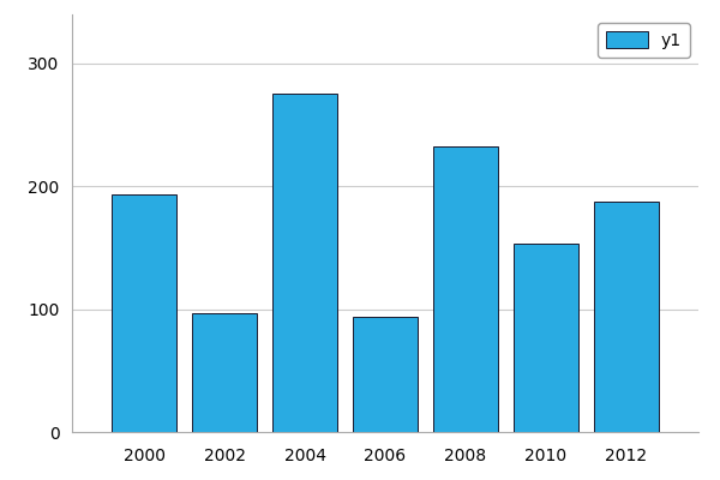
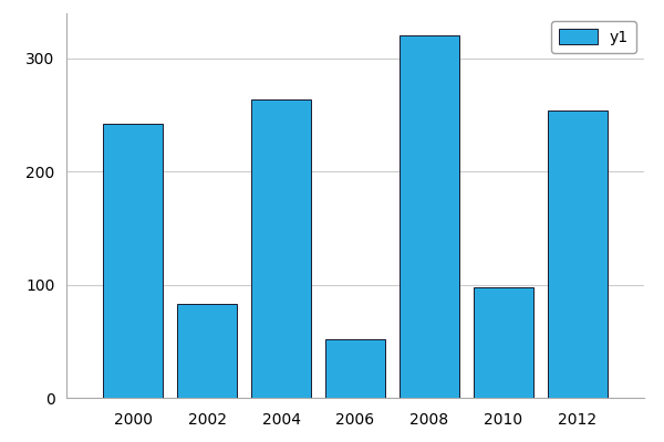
2000: 193 -> 242
2002: 97 -> 83
2004: 276 -> 264
2006: 94 -> 52
2008: 233 -> 320
2010: 153 -> 98
2012: 188 -> 254
